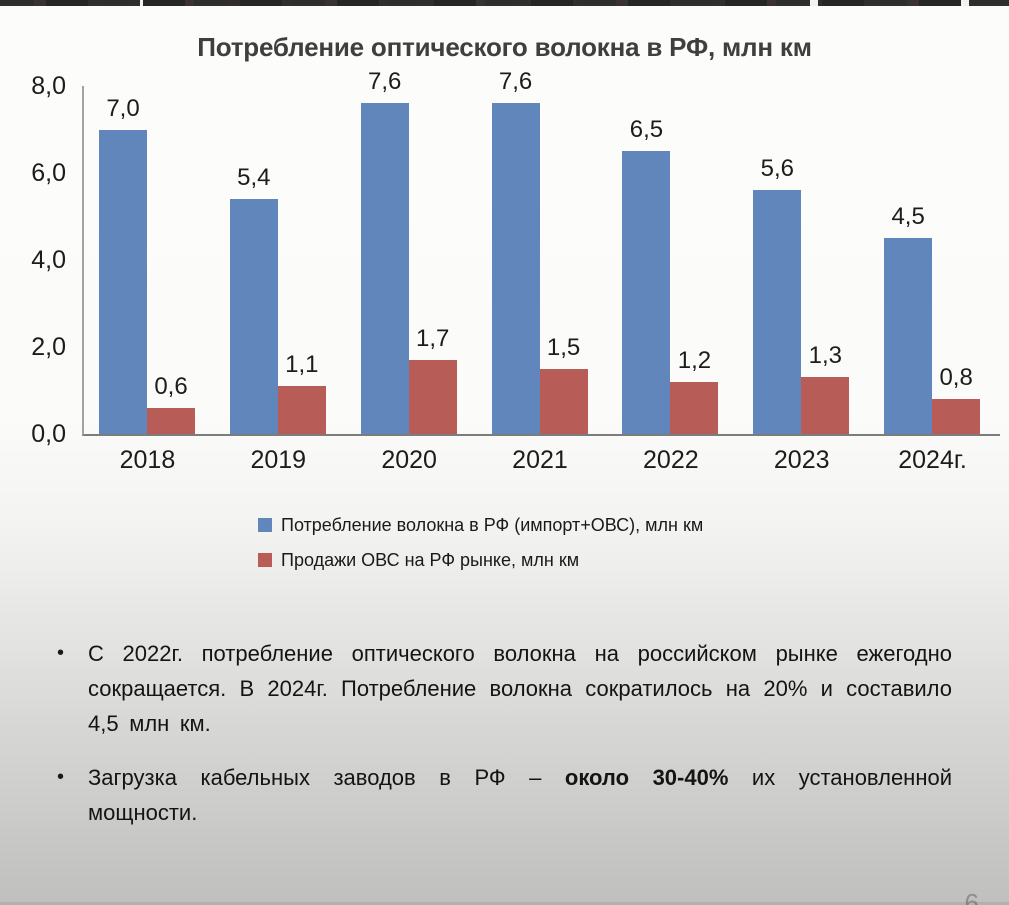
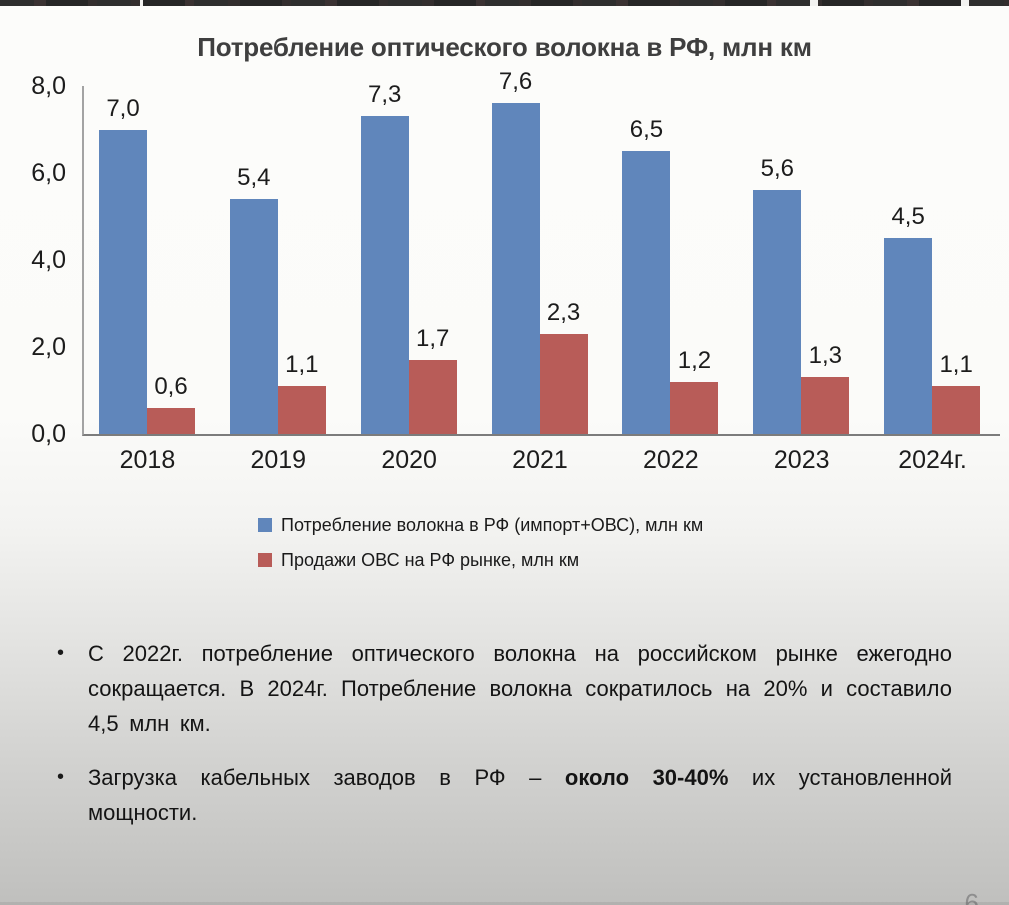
Потребление волокна в РФ (импорт+ОВС), млн км/2020: 7,6 -> 7,3
Продажи ОВС на РФ рынке, млн км/2021: 1,5 -> 2,3
Продажи ОВС на РФ рынке, млн км/2024г.: 0,8 -> 1,1
